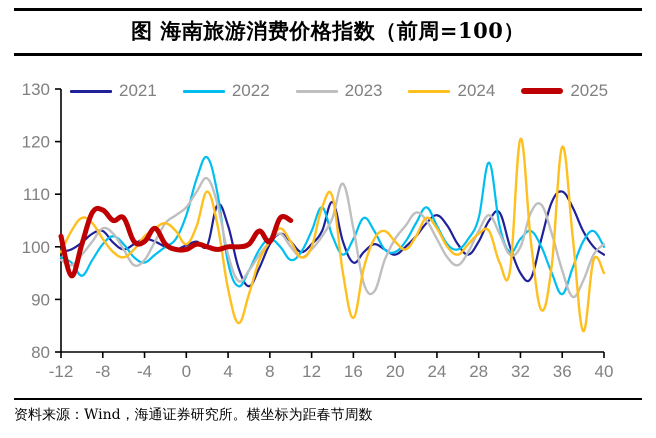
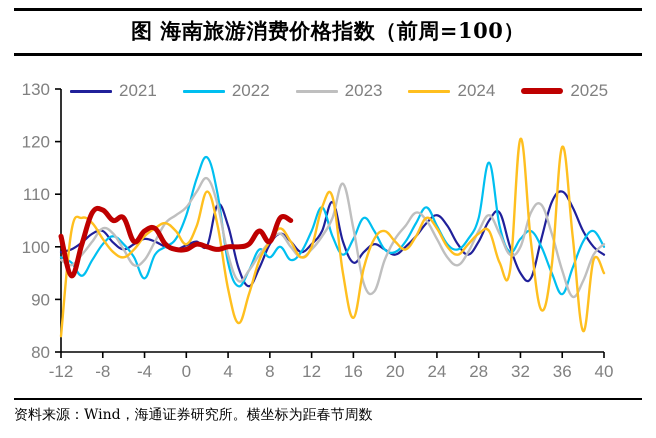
2024/-12: 99 -> 83
2022/-4: 97 -> 94
2025/-4: 101 -> 103
2022/8: 102 -> 98
